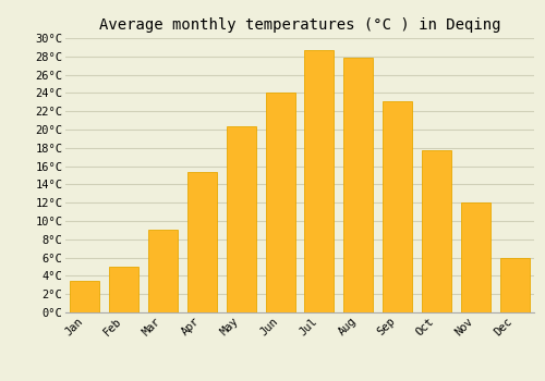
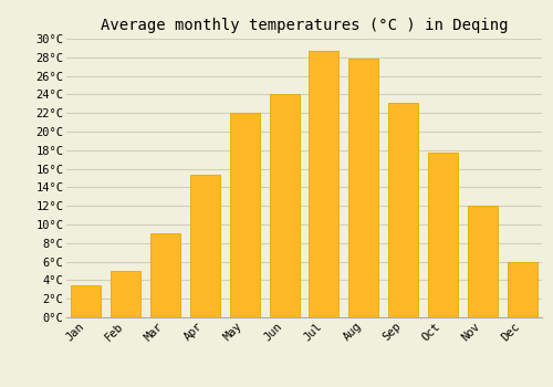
May: 20.3°C -> 22.0°C
